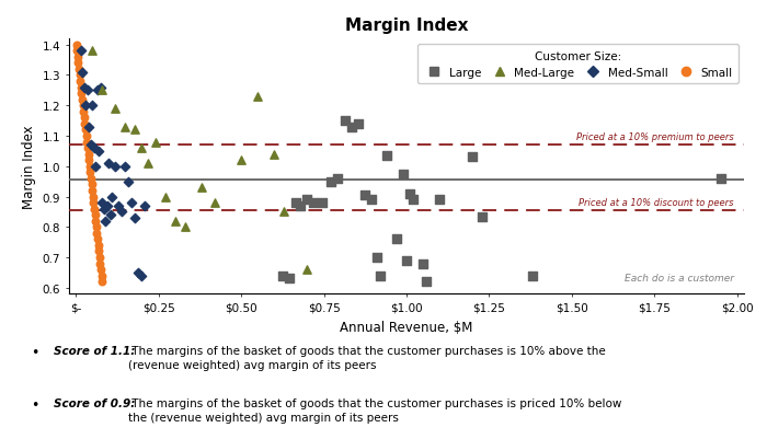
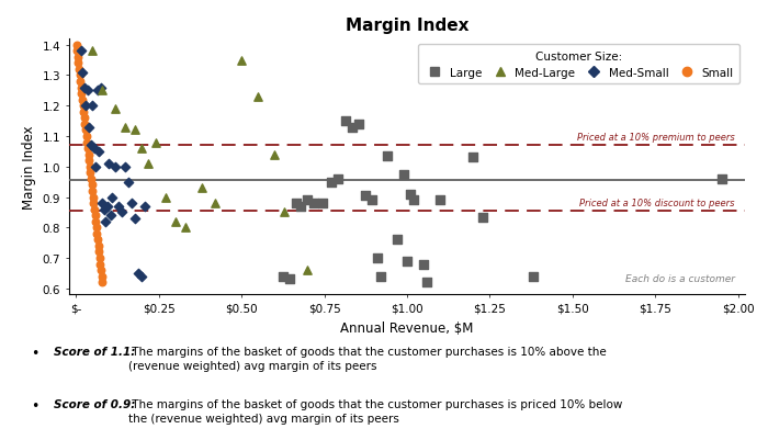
Med-Large/$0.50: 1.02 -> 1.35
